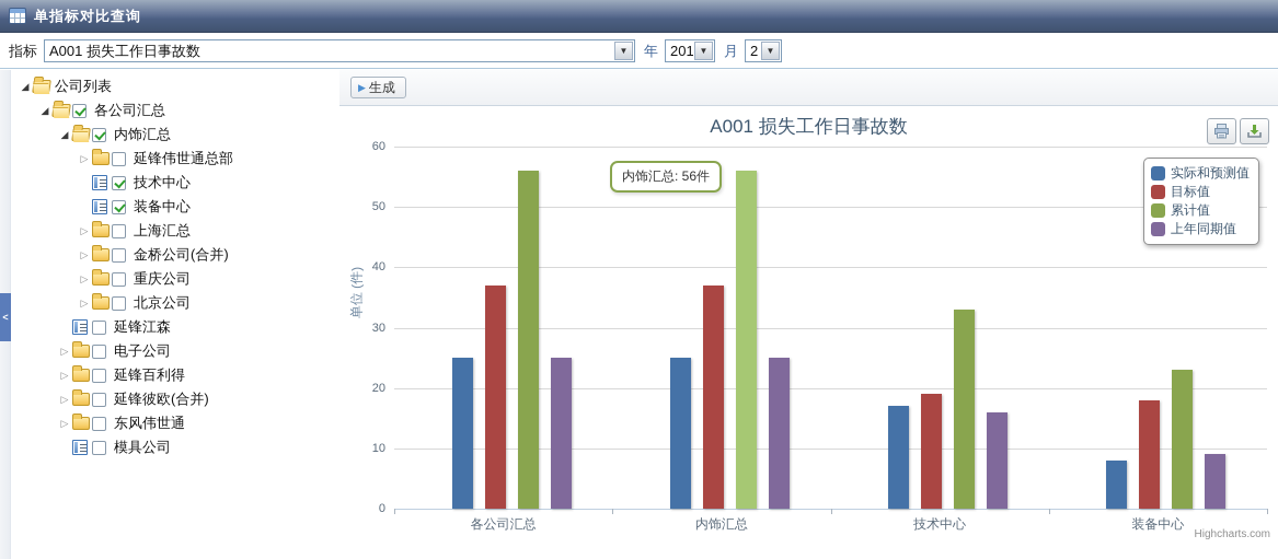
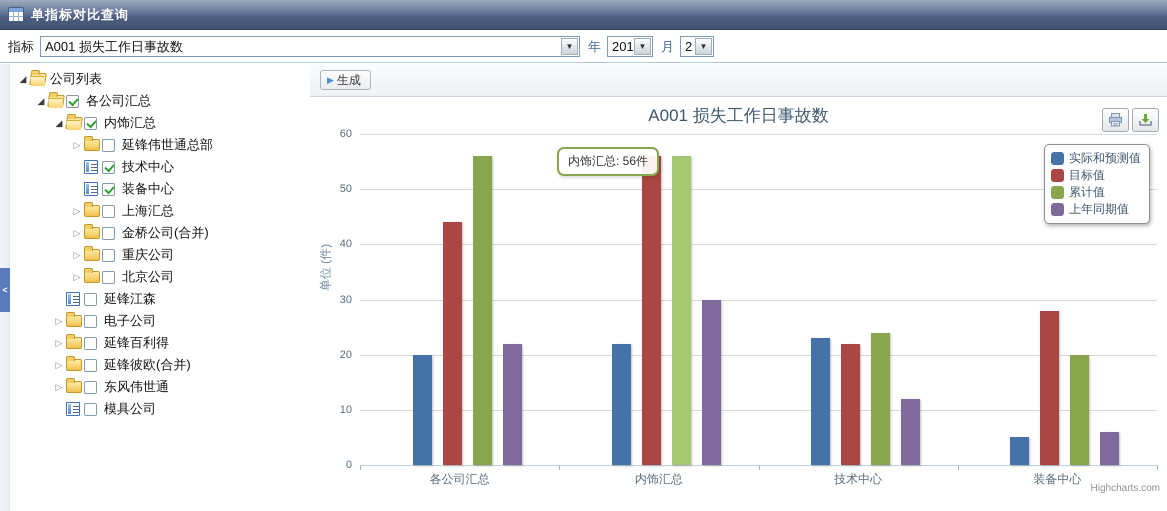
实际和预测值/各公司汇总: 25 -> 20
目标值/各公司汇总: 37 -> 44
上年同期值/各公司汇总: 25 -> 22
实际和预测值/内饰汇总: 25 -> 22
目标值/内饰汇总: 37 -> 56
上年同期值/内饰汇总: 25 -> 30
实际和预测值/技术中心: 17 -> 23
目标值/技术中心: 19 -> 22
累计值/技术中心: 33 -> 24
上年同期值/技术中心: 16 -> 12
实际和预测值/装备中心: 8 -> 5
目标值/装备中心: 18 -> 28
累计值/装备中心: 23 -> 20
上年同期值/装备中心: 9 -> 6
